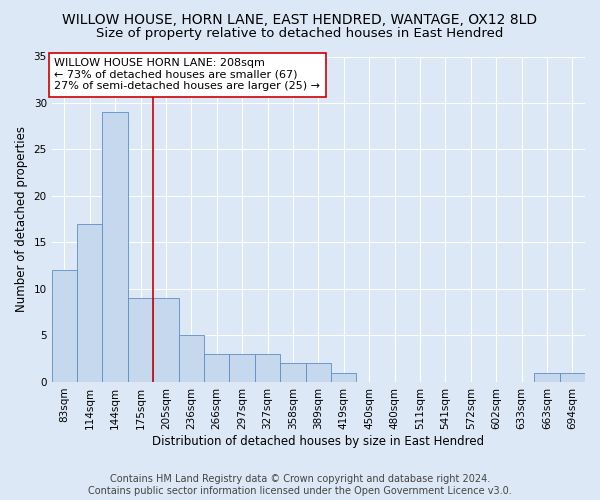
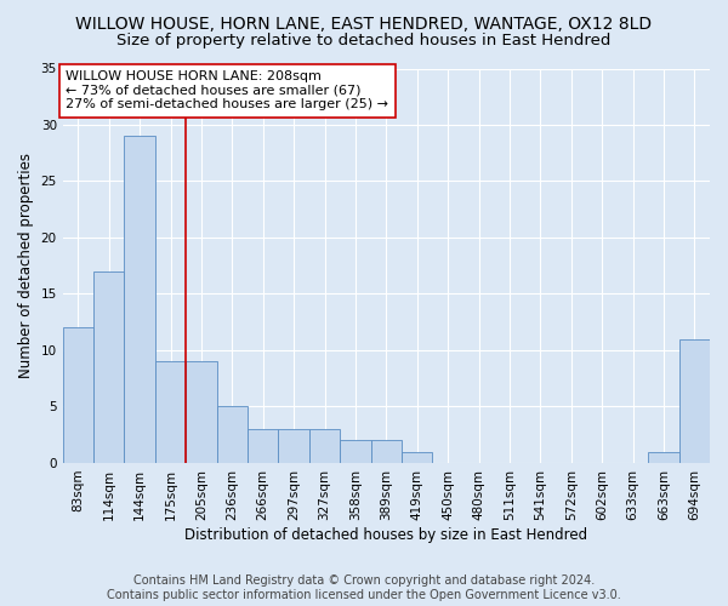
694sqm: 1 -> 11
